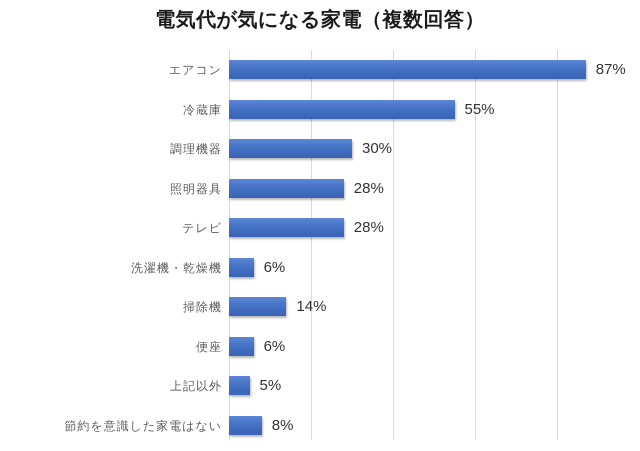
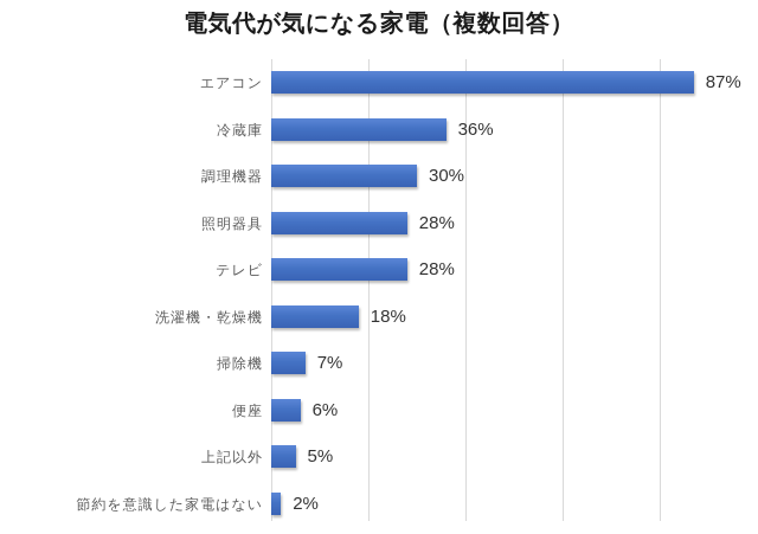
冷蔵庫: 55% -> 36%
洗濯機・乾燥機: 6% -> 18%
掃除機: 14% -> 7%
節約を意識した家電はない: 8% -> 2%
